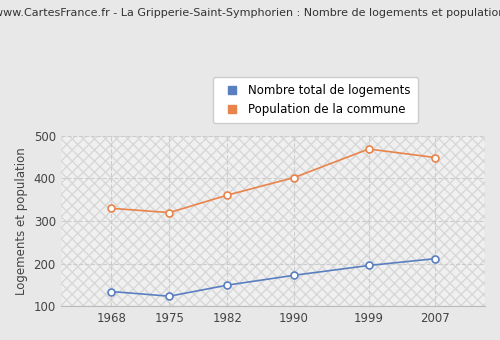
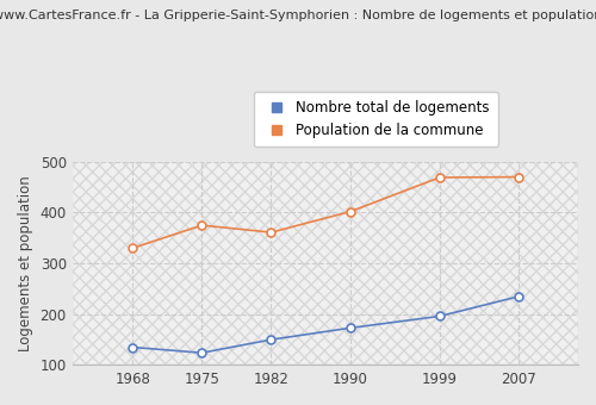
Population de la commune/1975: 320 -> 375
Nombre total de logements/2007: 212 -> 235
Population de la commune/2007: 449 -> 470
